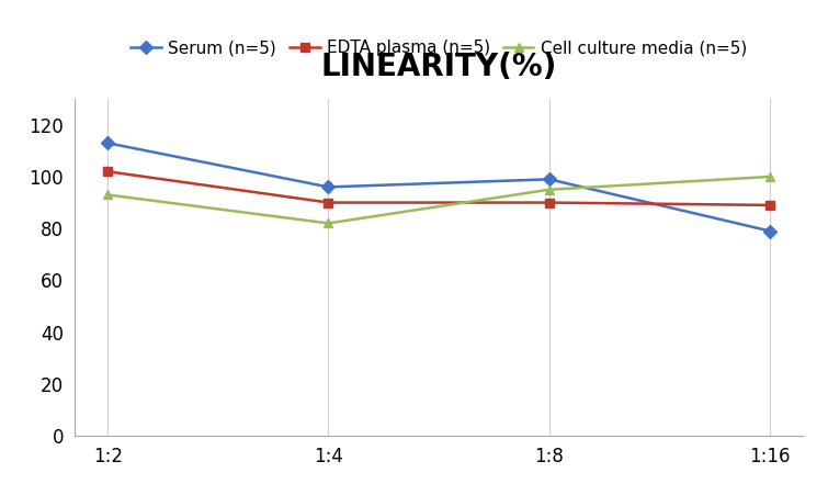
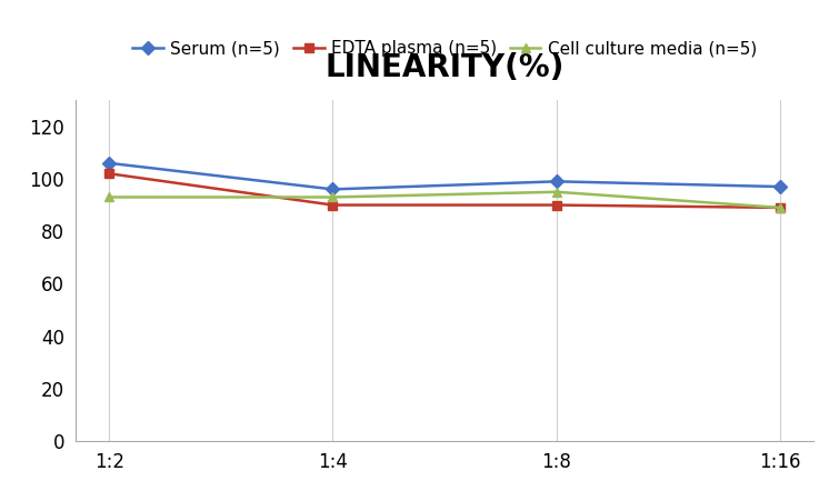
Serum (n=5)/1:2: 113 -> 106
Cell culture media (n=5)/1:4: 82 -> 93
Serum (n=5)/1:16: 79 -> 97
Cell culture media (n=5)/1:16: 100 -> 89
